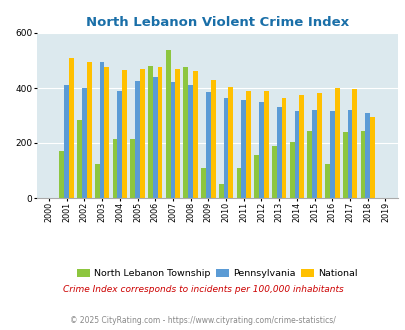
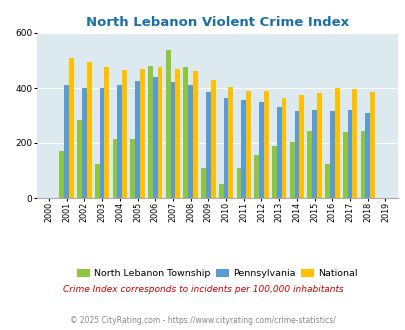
Pennsylvania/2003: 495 -> 400
Pennsylvania/2004: 390 -> 410
National/2018: 295 -> 385
